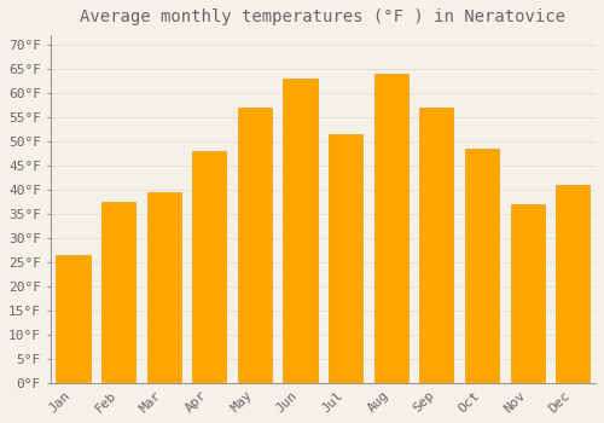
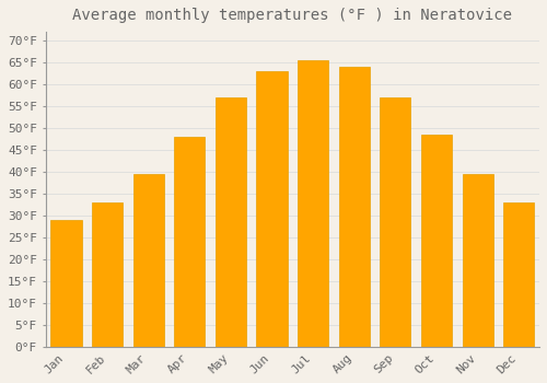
Jan: 26.5°F -> 29.0°F
Feb: 37.5°F -> 33.0°F
Jul: 51.5°F -> 65.5°F
Nov: 37.0°F -> 39.5°F
Dec: 41.0°F -> 33.0°F
